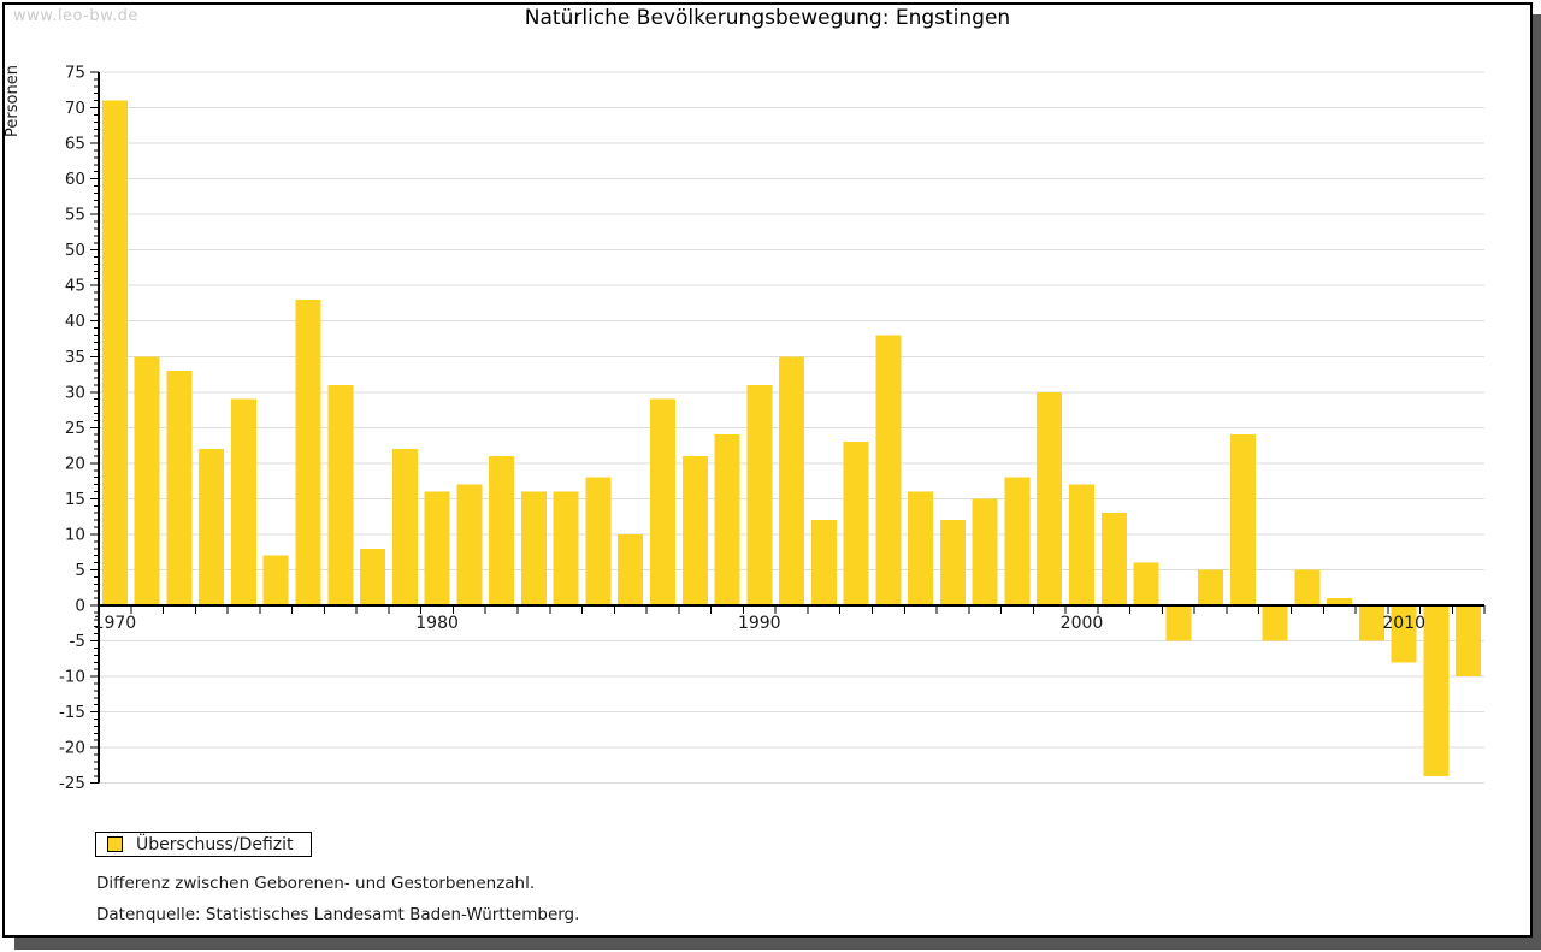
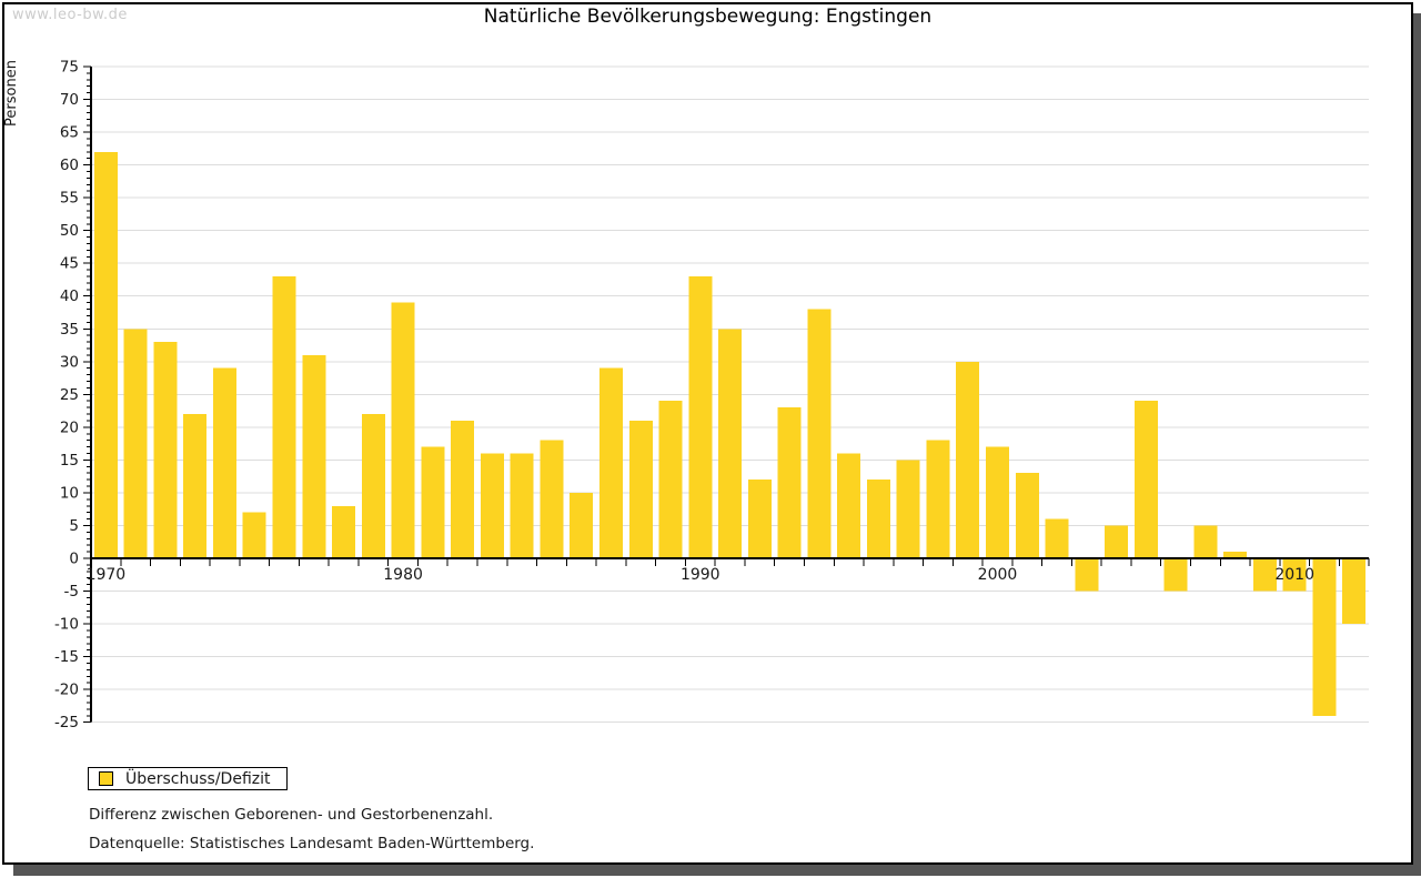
1970: 71 -> 62
1980: 16 -> 39
1990: 31 -> 43
2010: -8 -> -5
